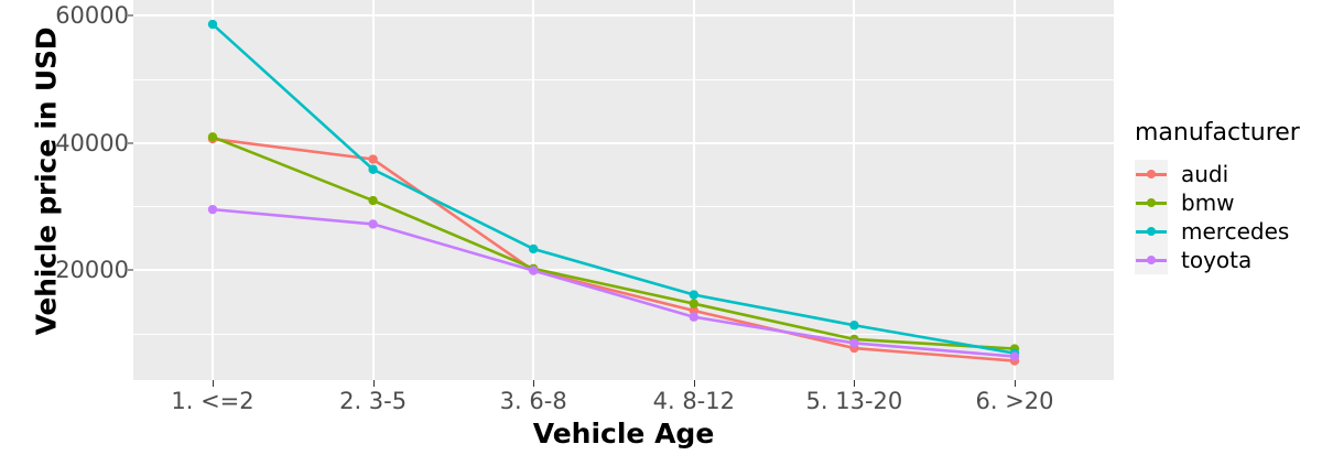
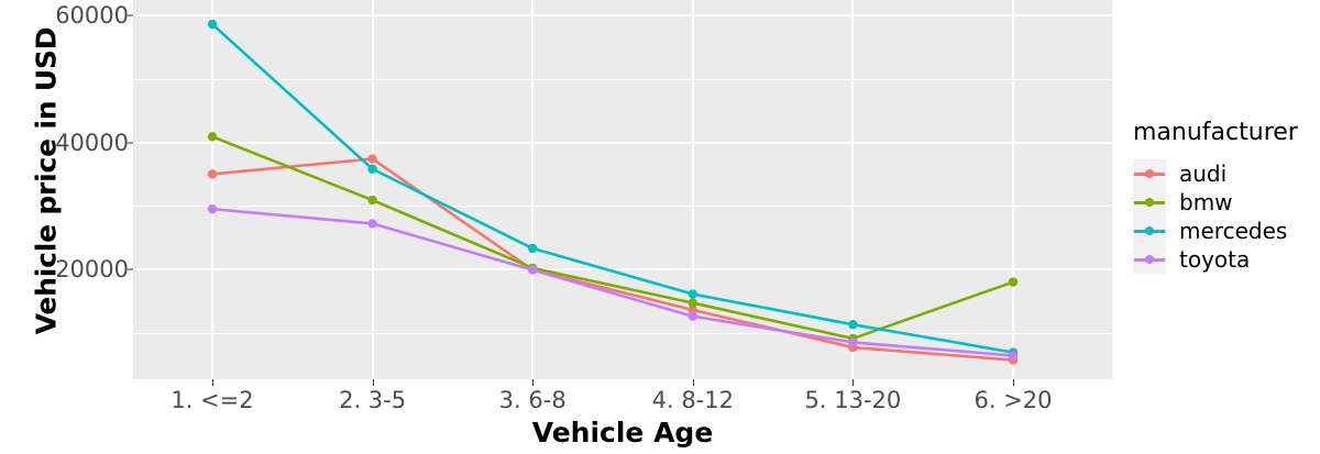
audi/1. <=2: 41000 -> 35000
bmw/6. >20: 8000 -> 18000
